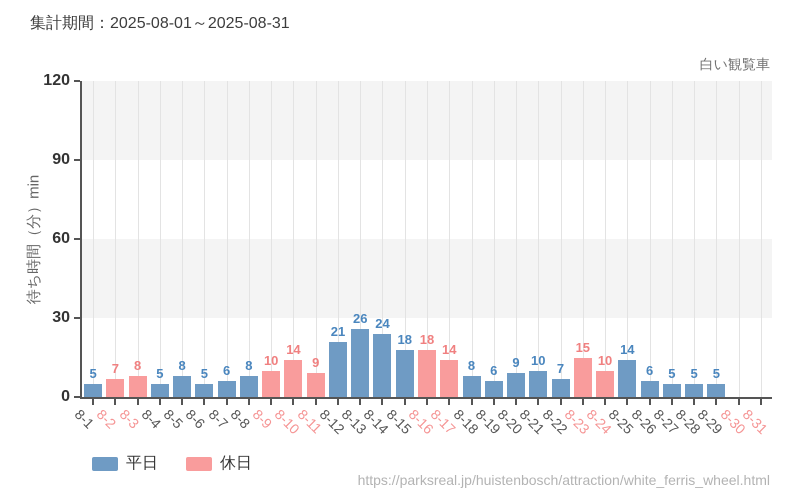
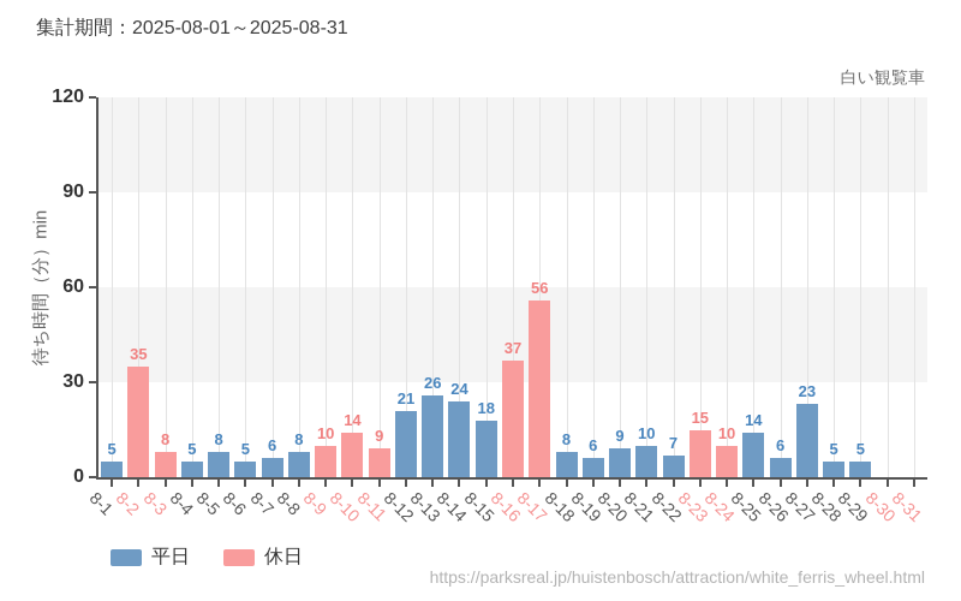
8-2: 7 -> 35
8-16: 18 -> 37
8-17: 14 -> 56
8-27: 5 -> 23
